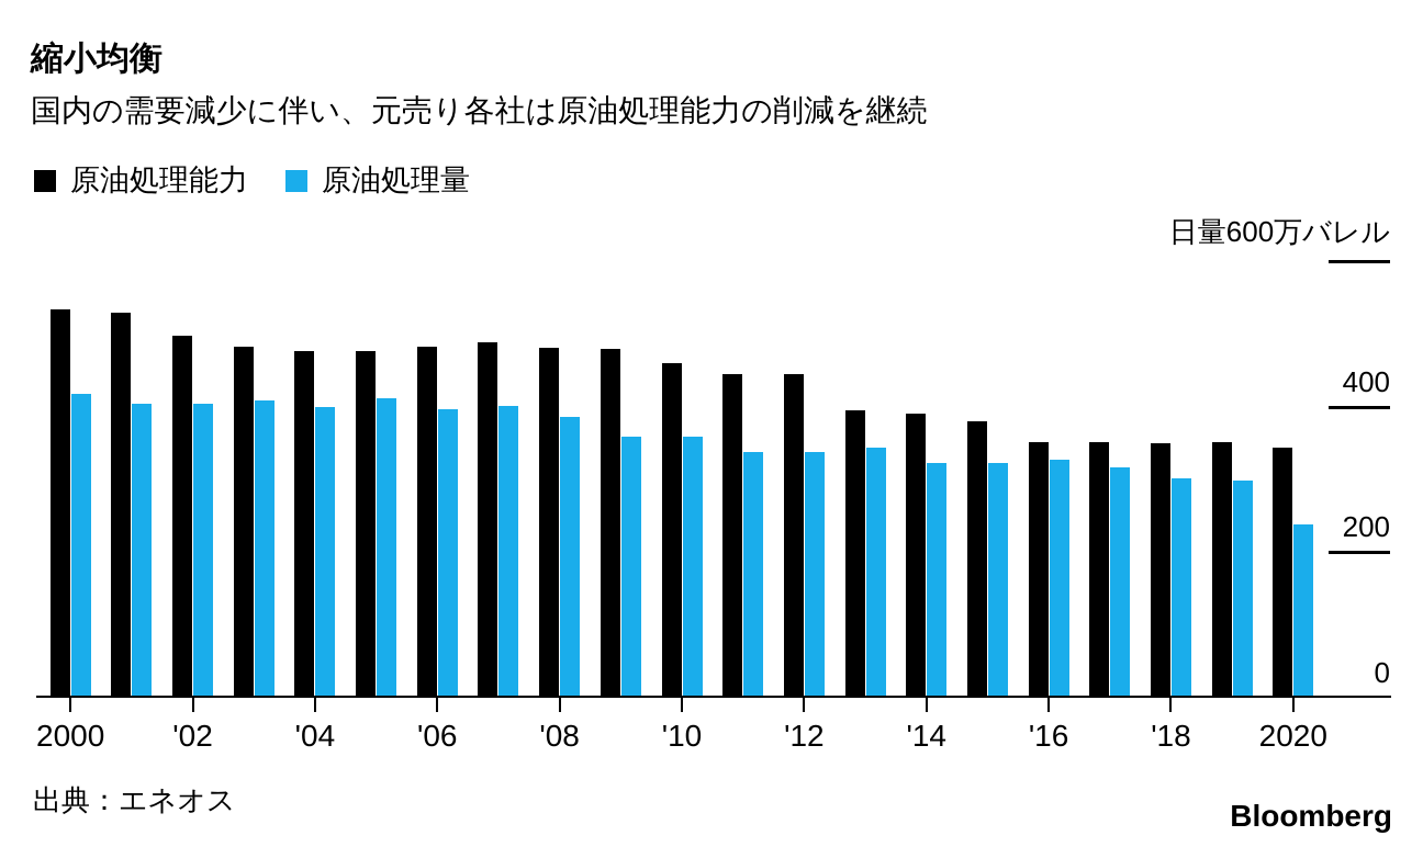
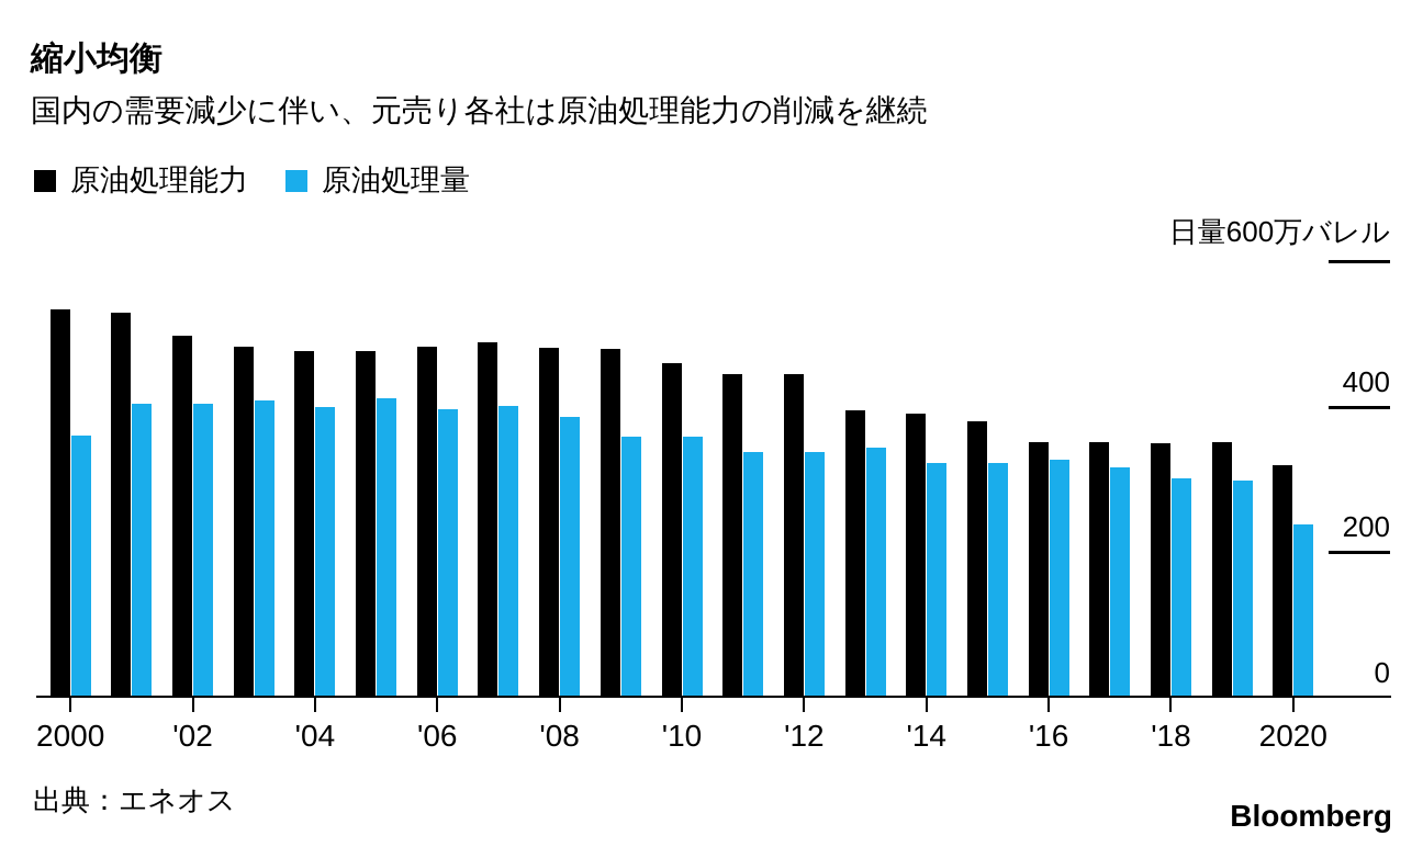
原油処理量/2000: 420 -> 360
原油処理能力/2020: 340 -> 320
